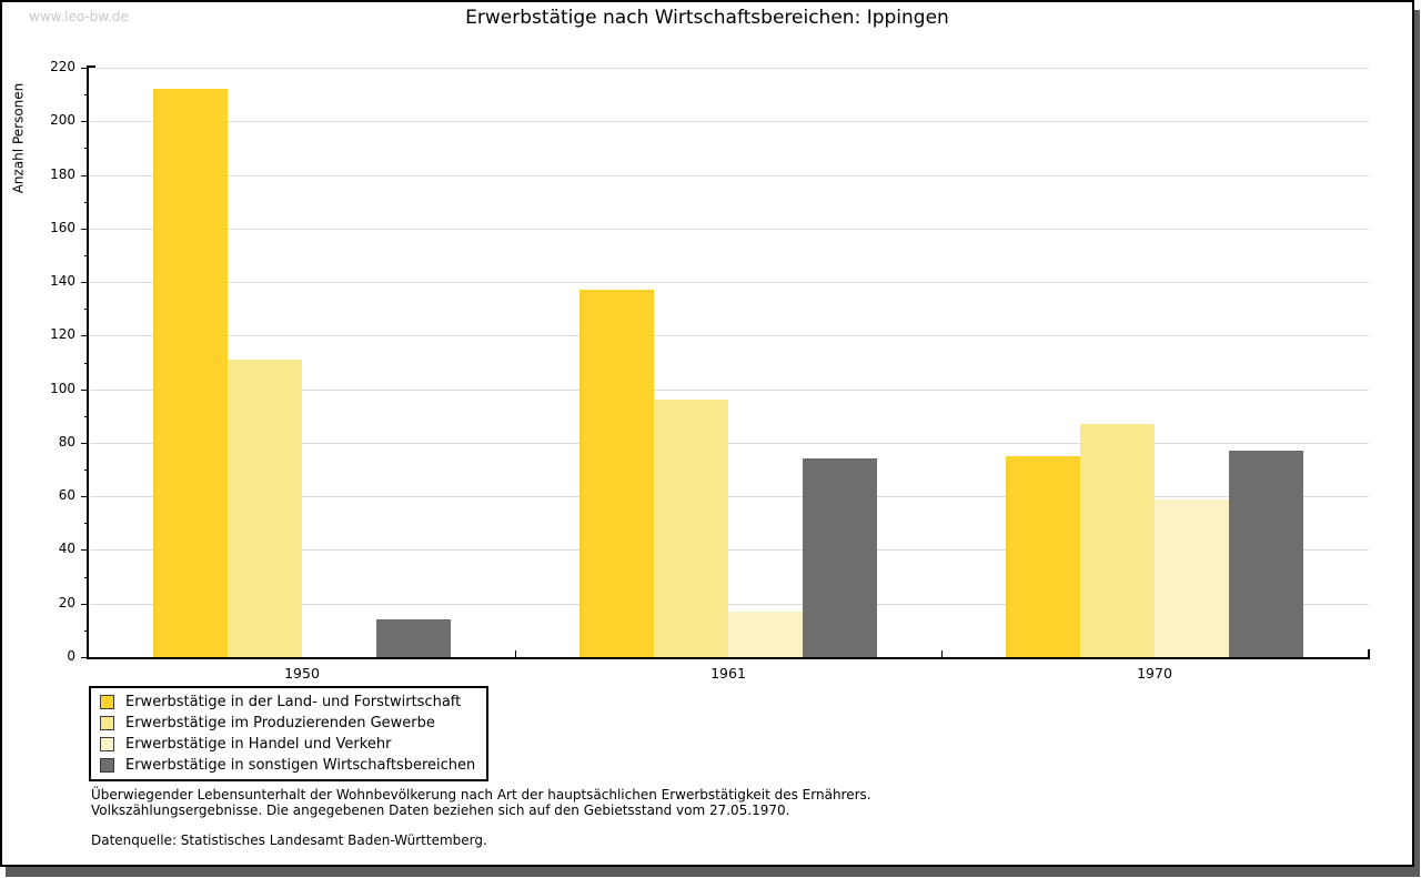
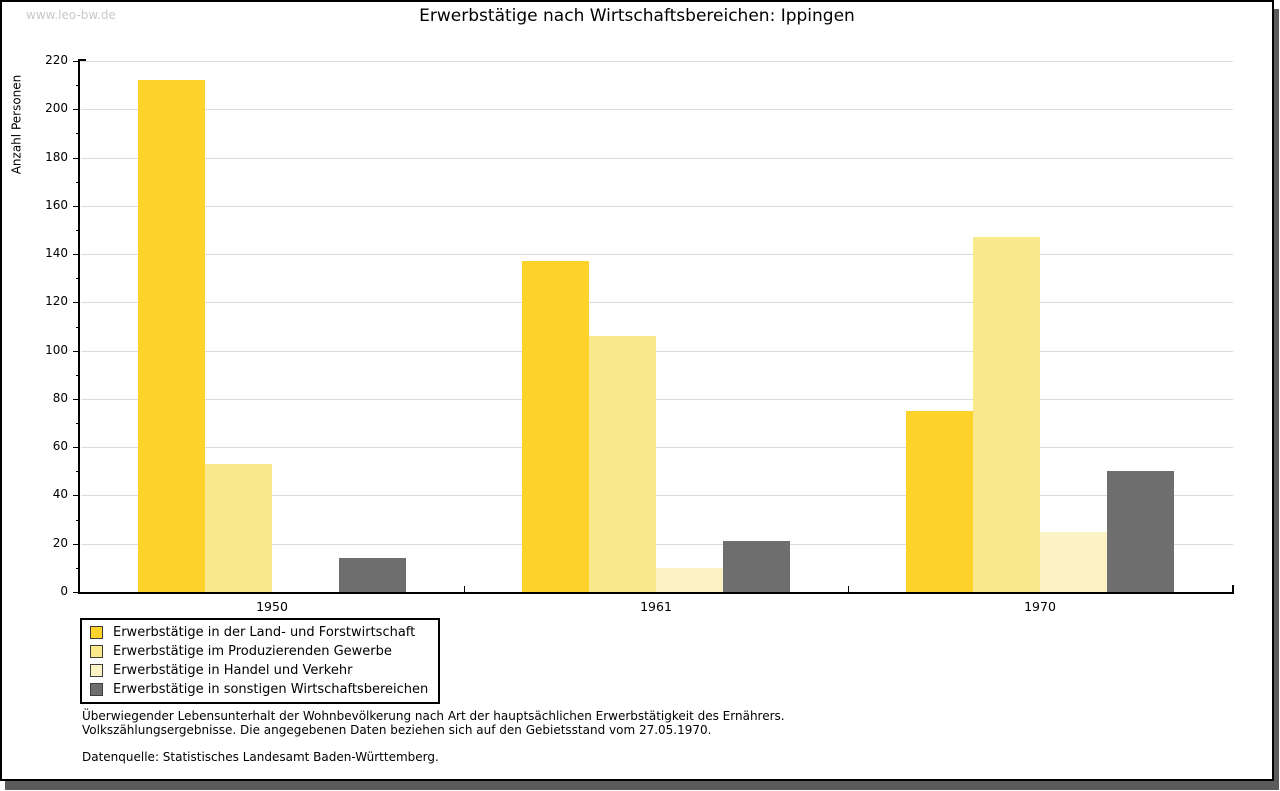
Erwerbstätige im Produzierenden Gewerbe/1950: 111 -> 53
Erwerbstätige im Produzierenden Gewerbe/1961: 96 -> 106
Erwerbstätige in Handel und Verkehr/1961: 17 -> 10
Erwerbstätige in sonstigen Wirtschaftsbereichen/1961: 74 -> 21
Erwerbstätige im Produzierenden Gewerbe/1970: 87 -> 147
Erwerbstätige in Handel und Verkehr/1970: 59 -> 25
Erwerbstätige in sonstigen Wirtschaftsbereichen/1970: 77 -> 50
